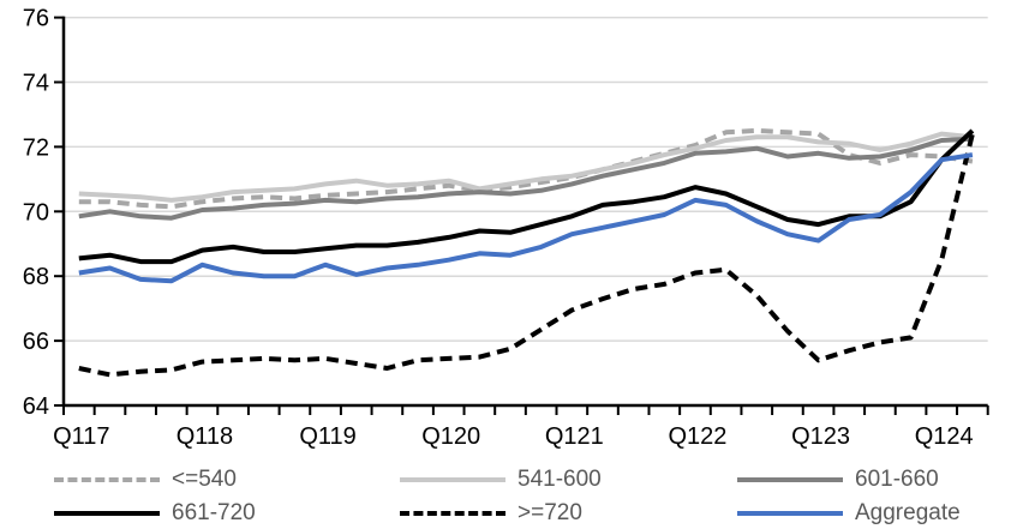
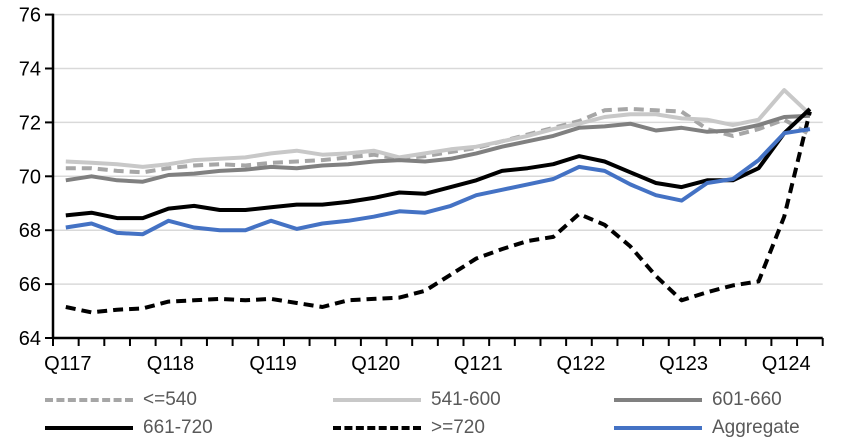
>=720/Q122: 68.1 -> 68.6
<=540/Q124: 71.7 -> 72.1
541-600/Q124: 72.4 -> 73.2
